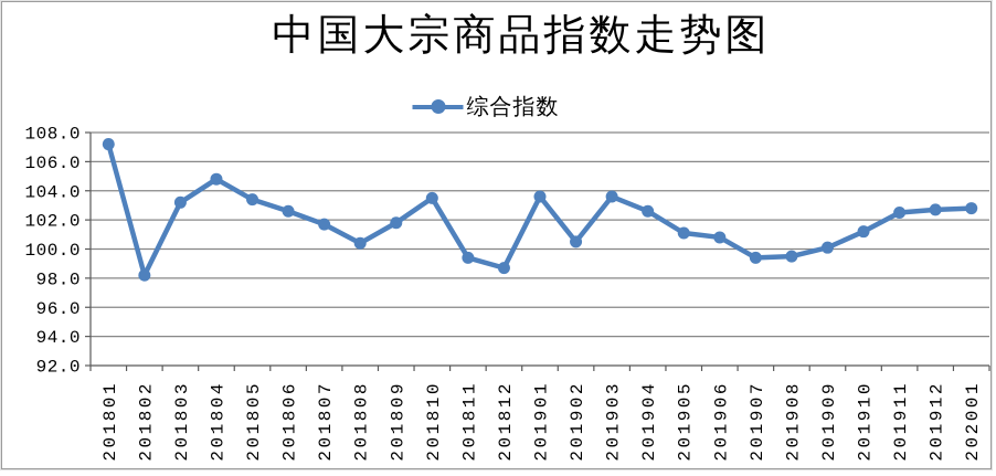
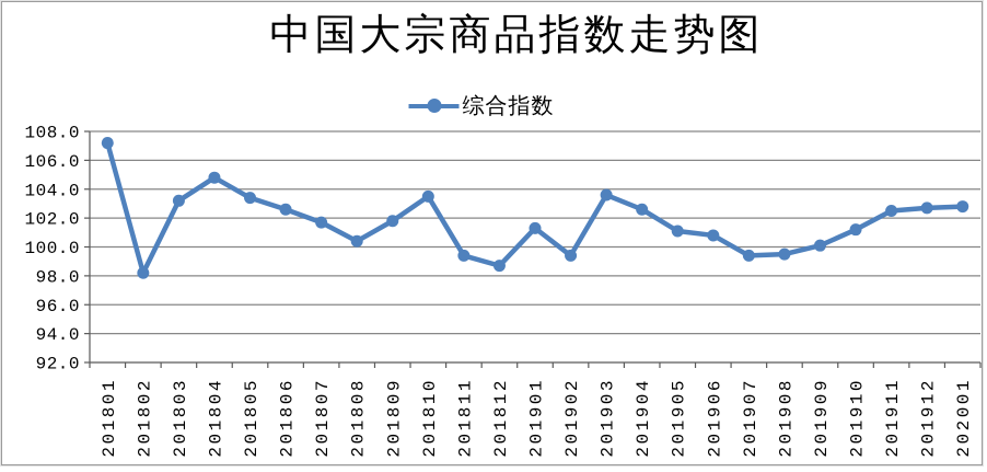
201901: 103.6 -> 101.3
201902: 100.5 -> 99.4
